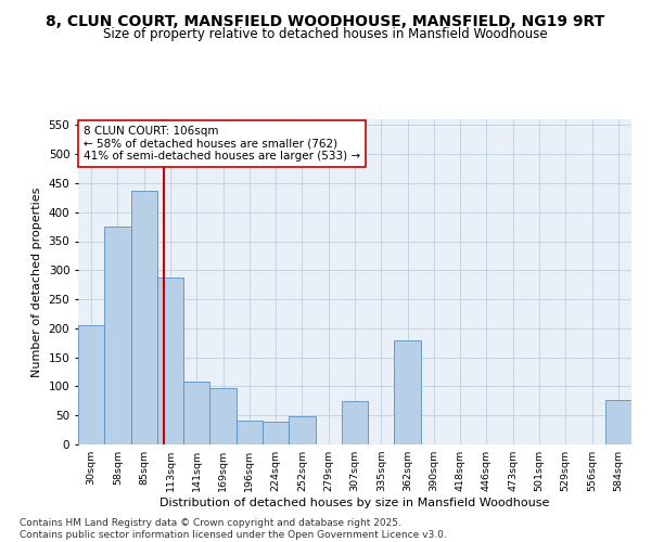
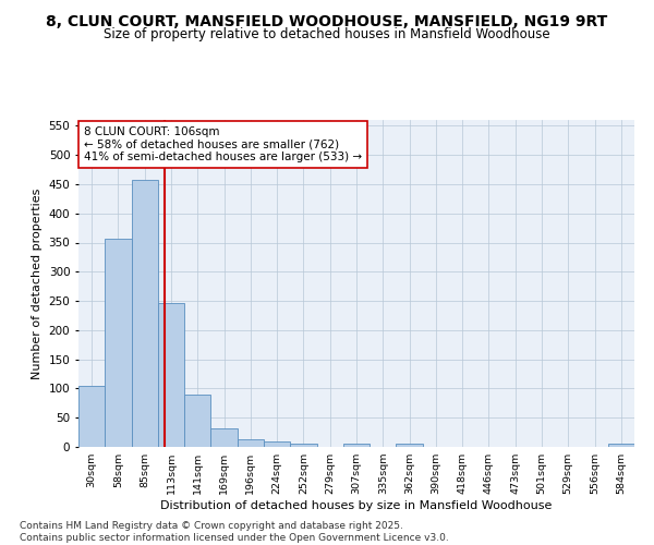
30sqm: 206 -> 105
58sqm: 376 -> 357
85sqm: 436 -> 457
113sqm: 288 -> 246
141sqm: 108 -> 89
169sqm: 98 -> 32
196sqm: 42 -> 13
224sqm: 40 -> 9
252sqm: 48 -> 5
307sqm: 74 -> 5
362sqm: 180 -> 5
584sqm: 76 -> 5
